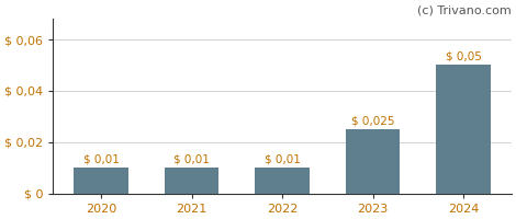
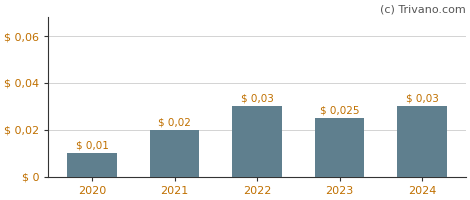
2021: 0,01 -> 0,02
2022: 0,01 -> 0,03
2024: 0,05 -> 0,03
